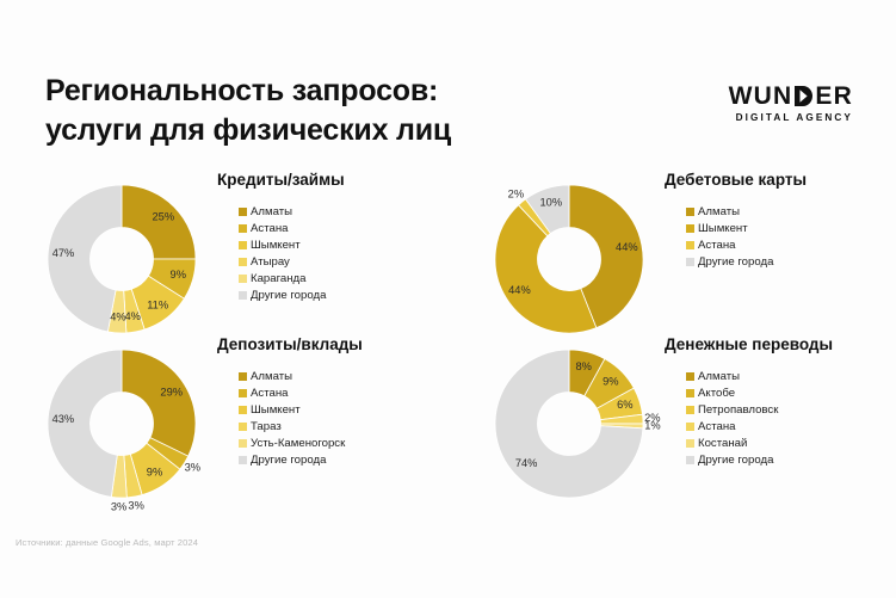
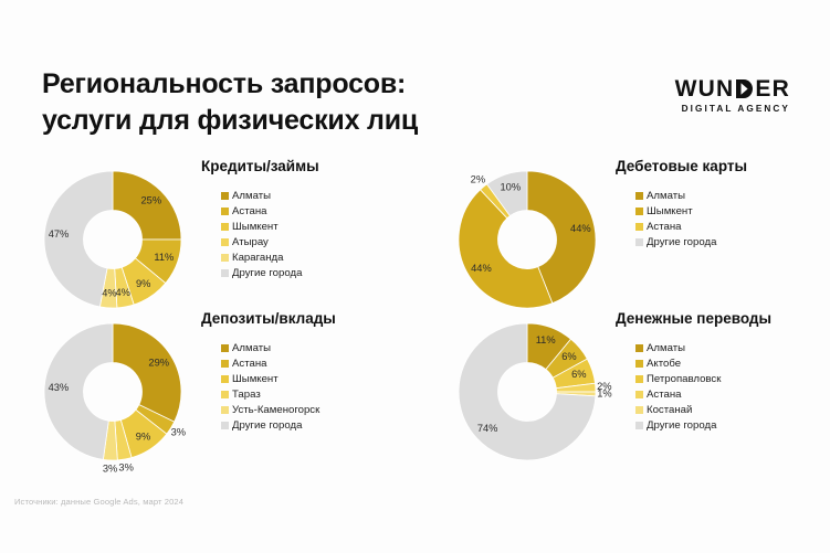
Кредиты/займы/Астана: 9% -> 11%
Кредиты/займы/Шымкент: 11% -> 9%
Денежные переводы/Алматы: 8% -> 11%
Денежные переводы/Актобе: 9% -> 6%
